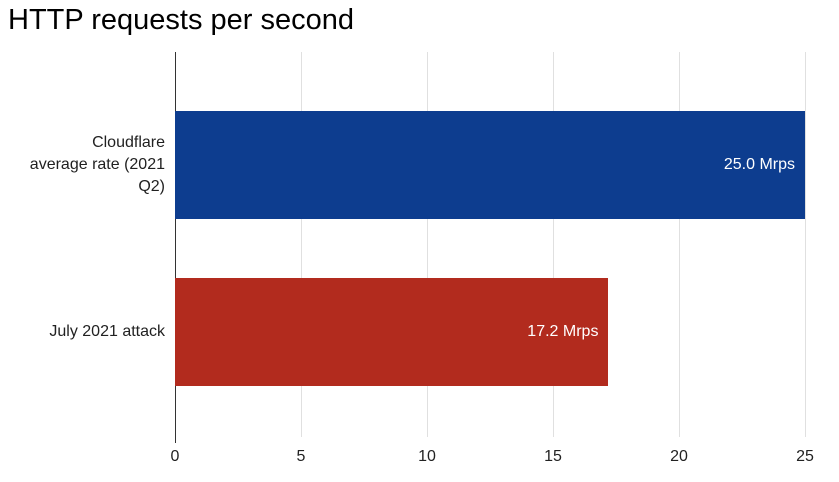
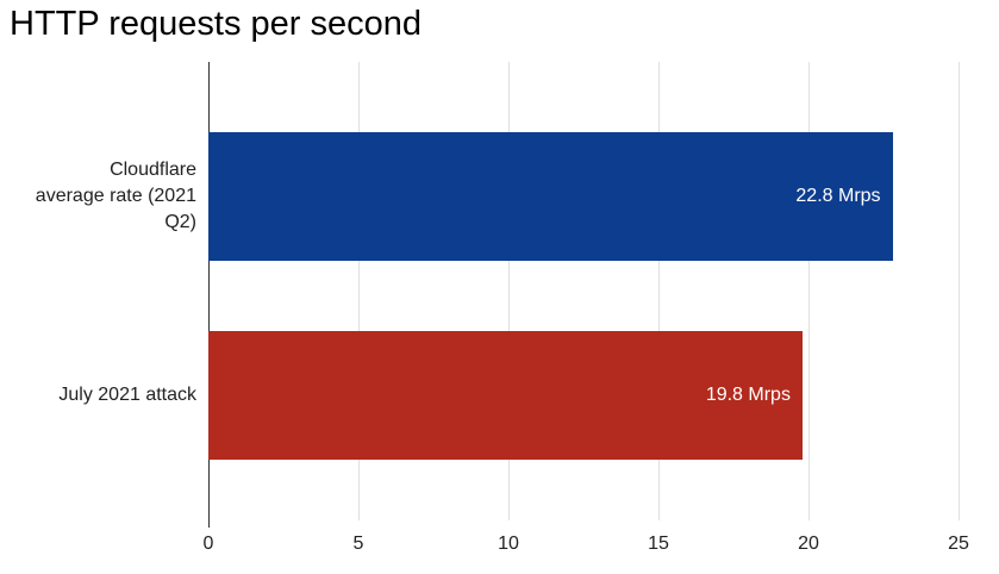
Cloudflare average rate (2021 Q2): 25.0 -> 22.8
July 2021 attack: 17.2 -> 19.8
